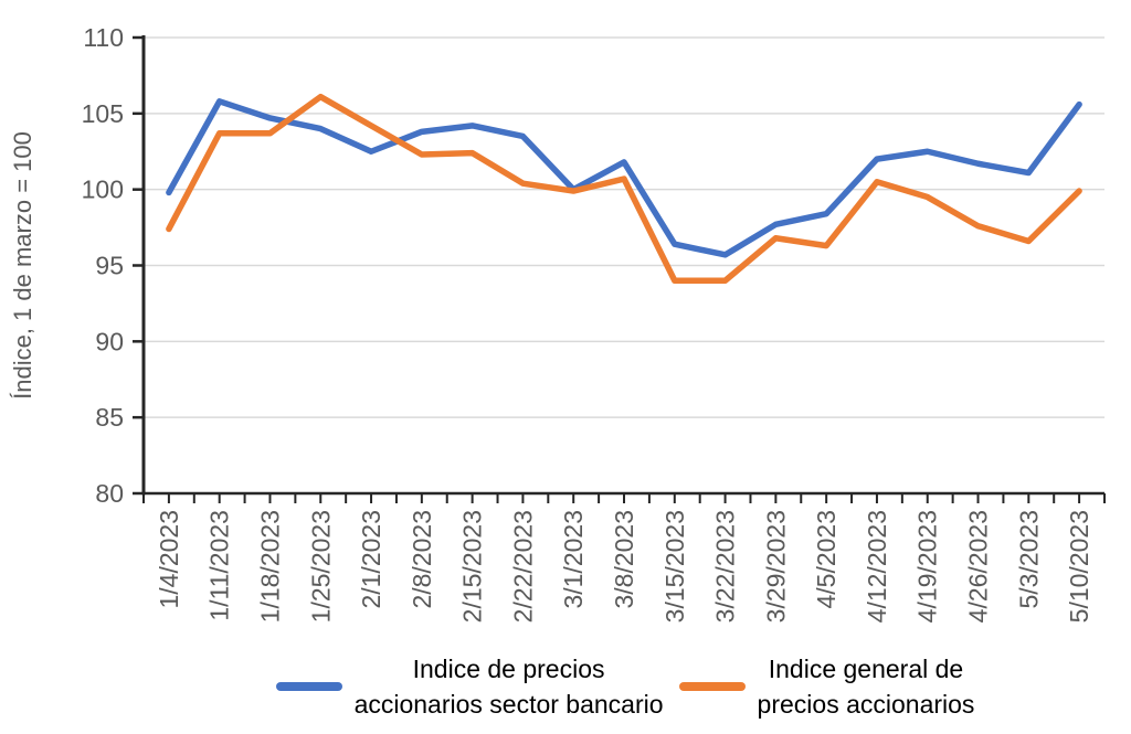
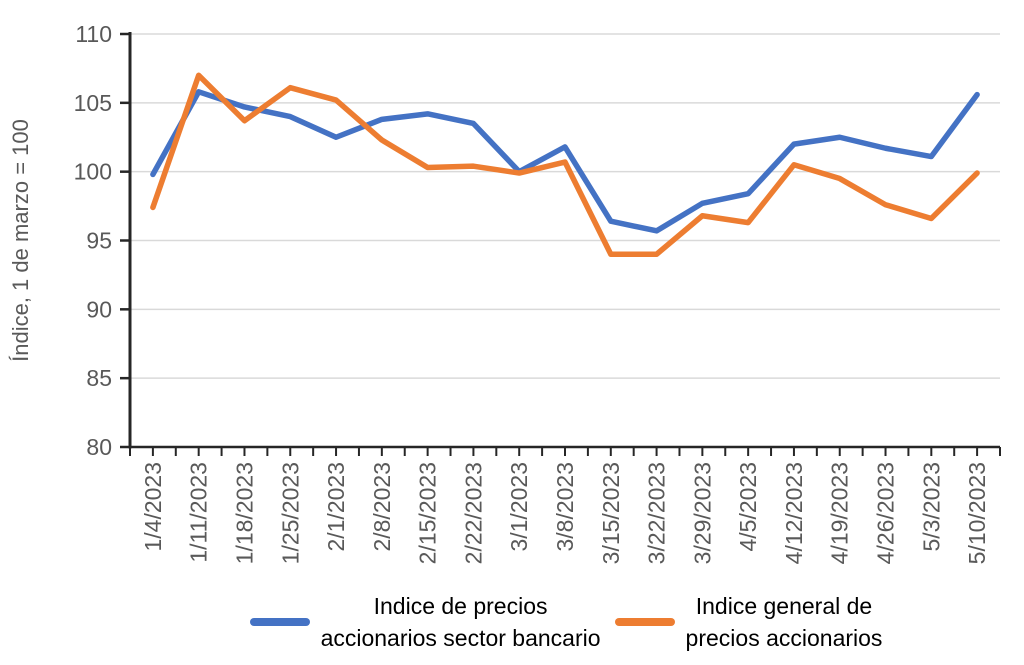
Indice general de precios accionarios/1/11/2023: 103.7 -> 107.0
Indice general de precios accionarios/2/1/2023: 104.2 -> 105.2
Indice general de precios accionarios/2/15/2023: 102.4 -> 100.3
